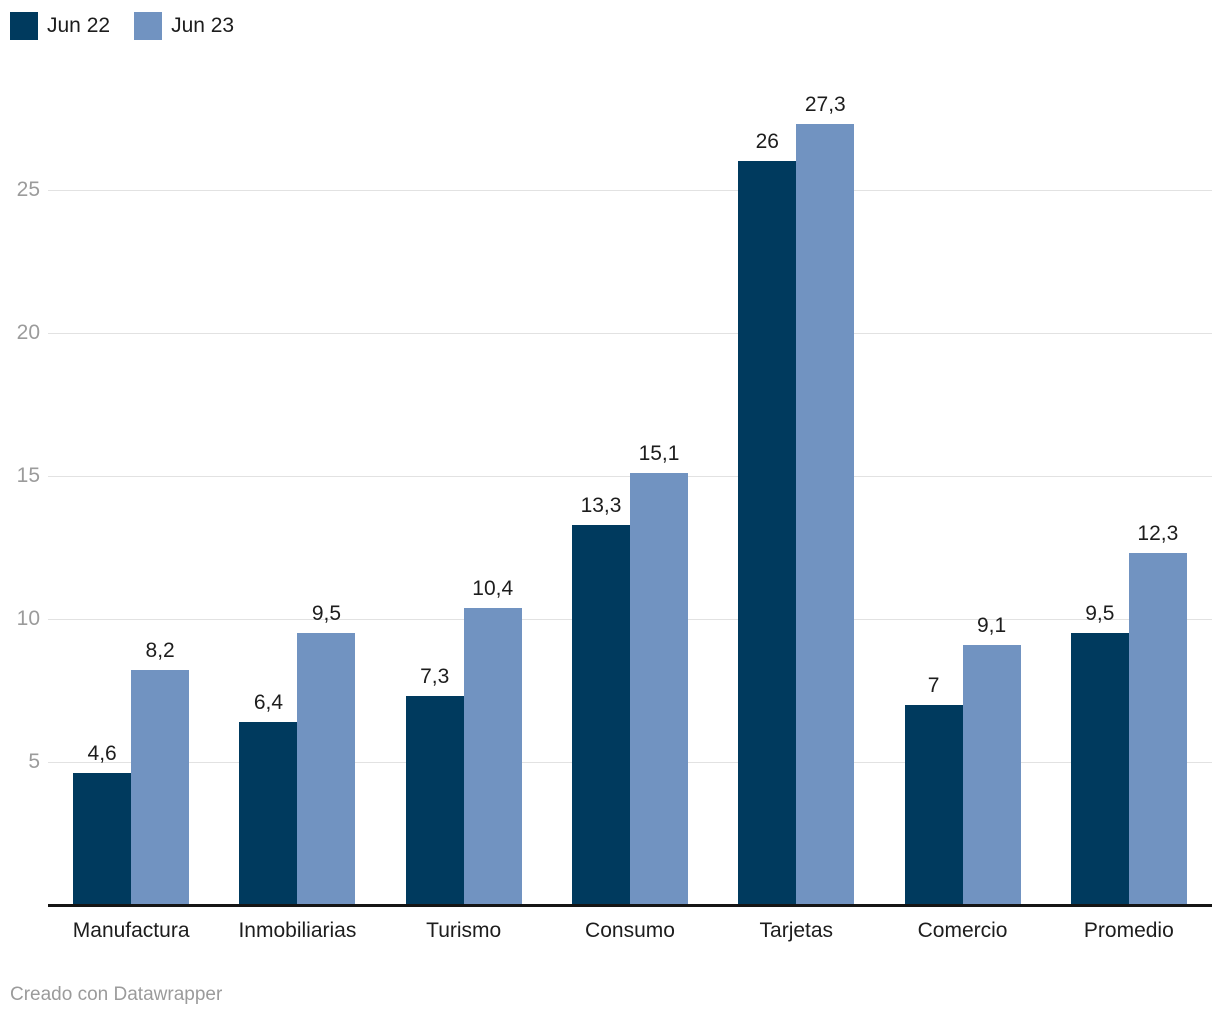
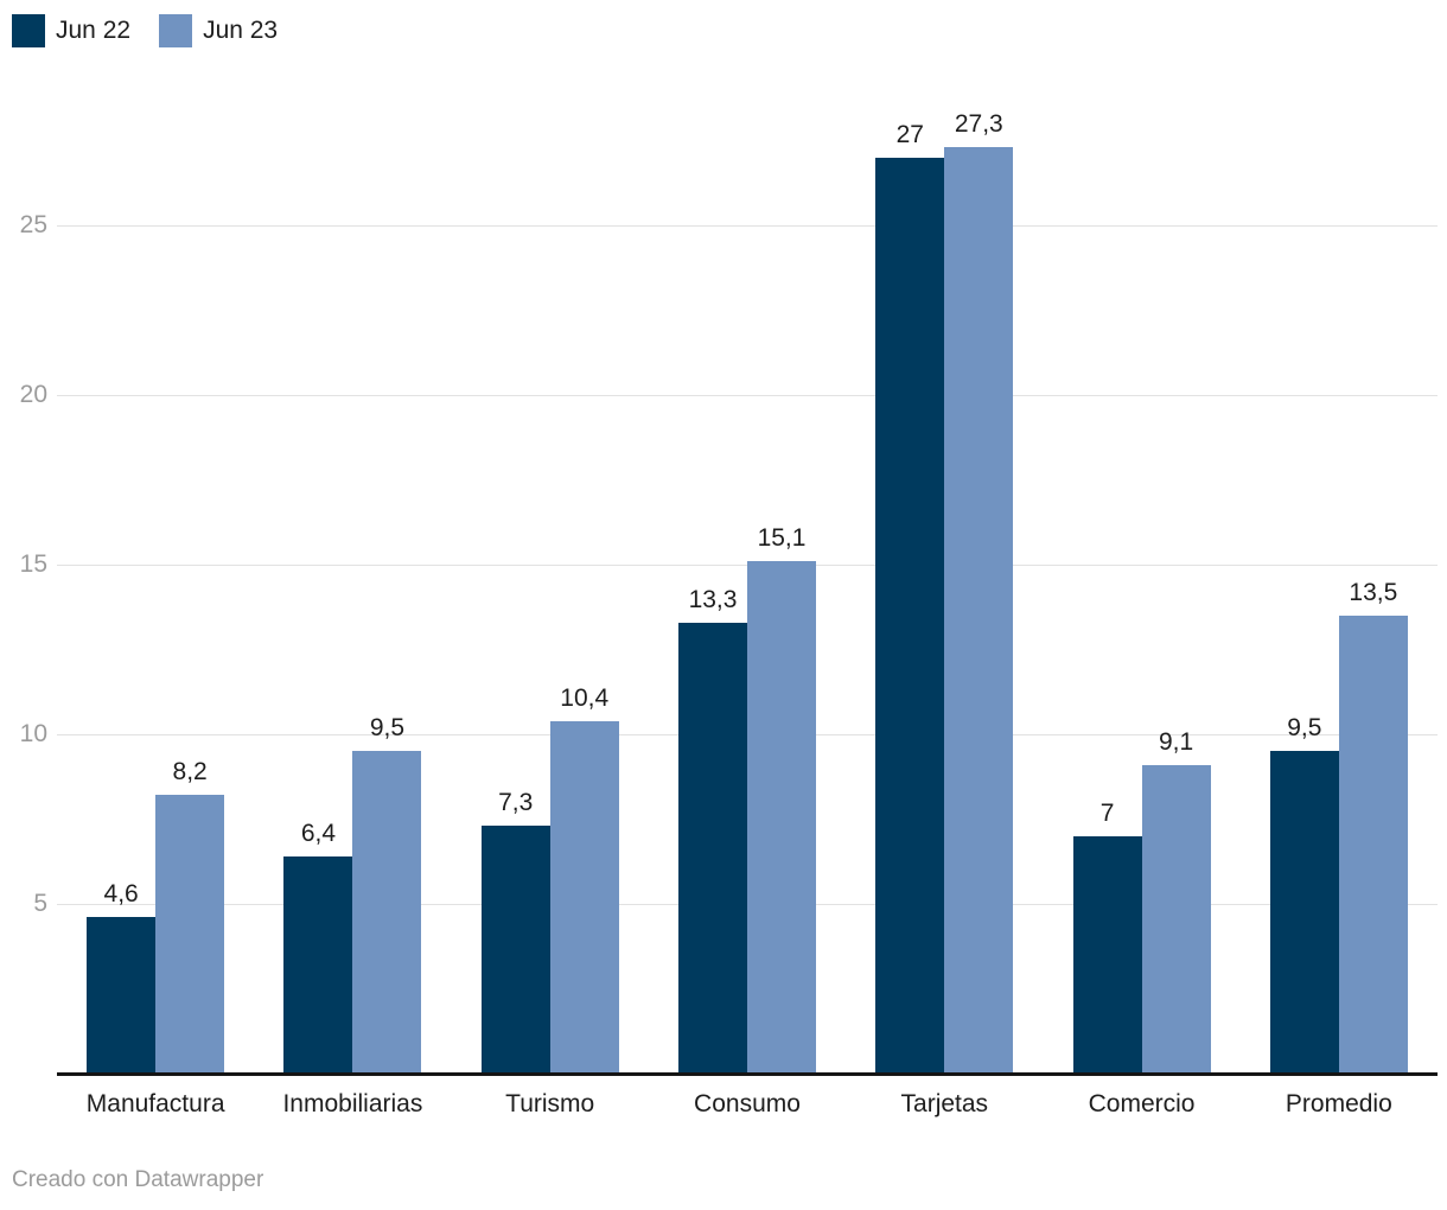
Jun 22/Tarjetas: 26 -> 27
Jun 23/Promedio: 12,3 -> 13,5
